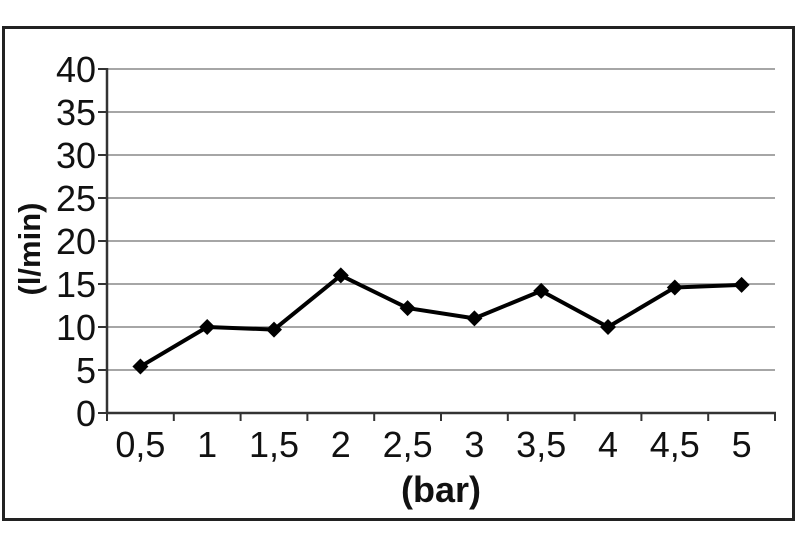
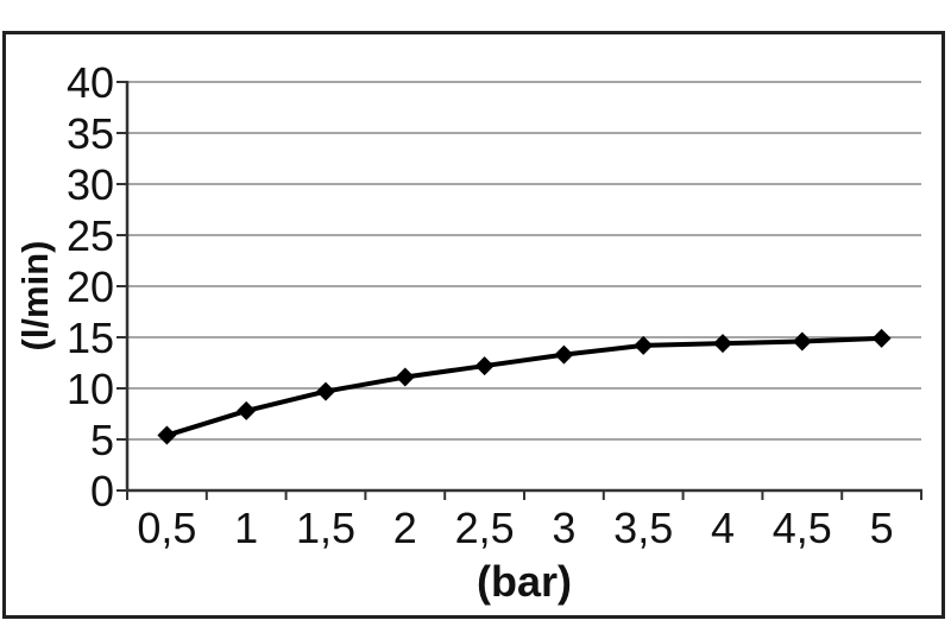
1: 10 -> 8
2: 16 -> 11
3: 11 -> 13
4: 10 -> 14
